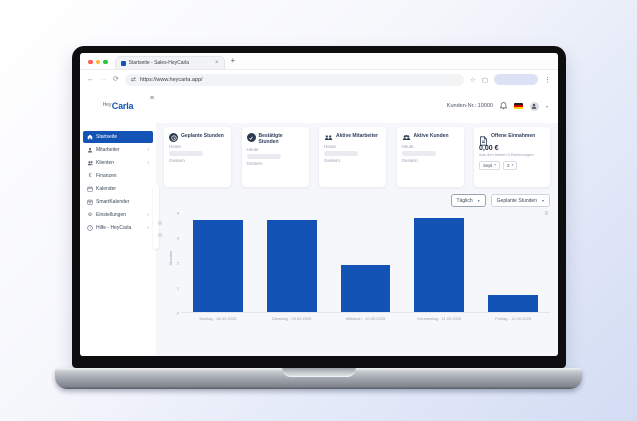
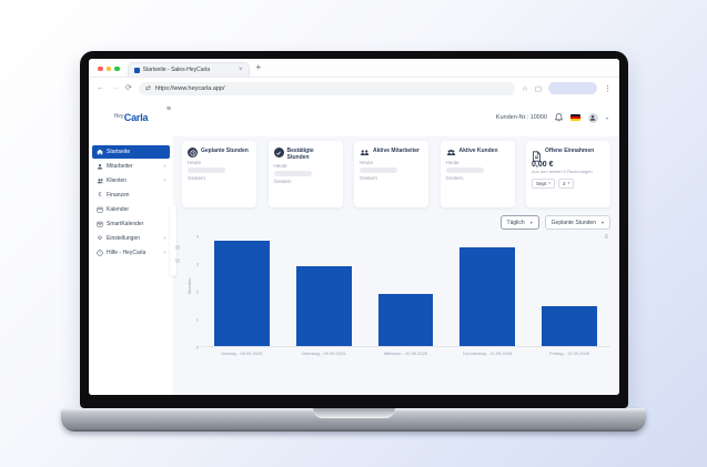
Montag - 08.09.2025: 3.7 -> 3.9
Dienstag - 09.09.2025: 3.7 -> 2.9
Donnerstag - 11.09.2025: 3.8 -> 3.6
Freitag - 12.09.2025: 0.7 -> 1.4
